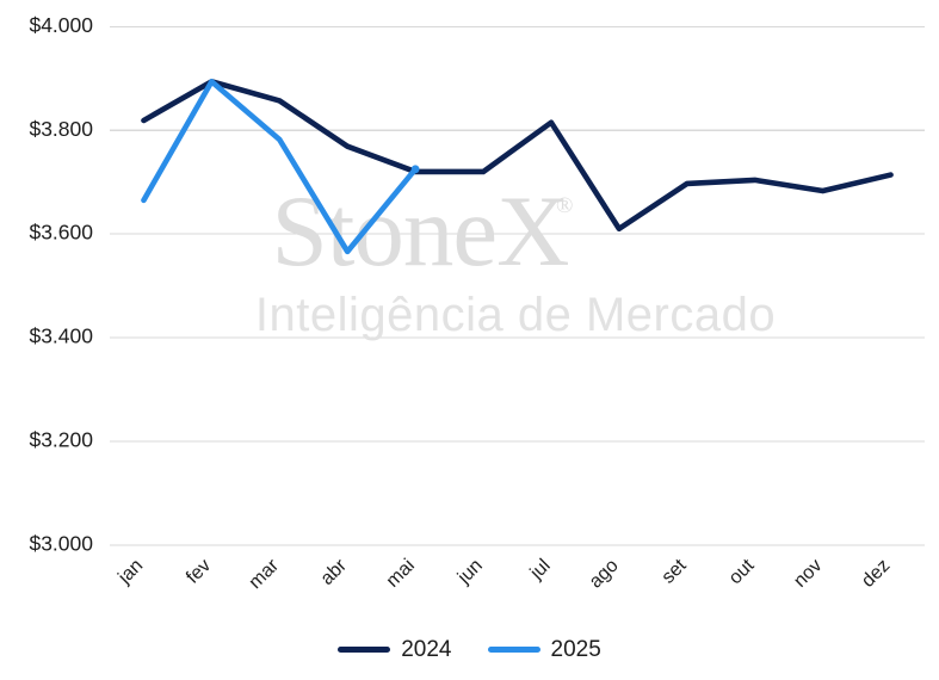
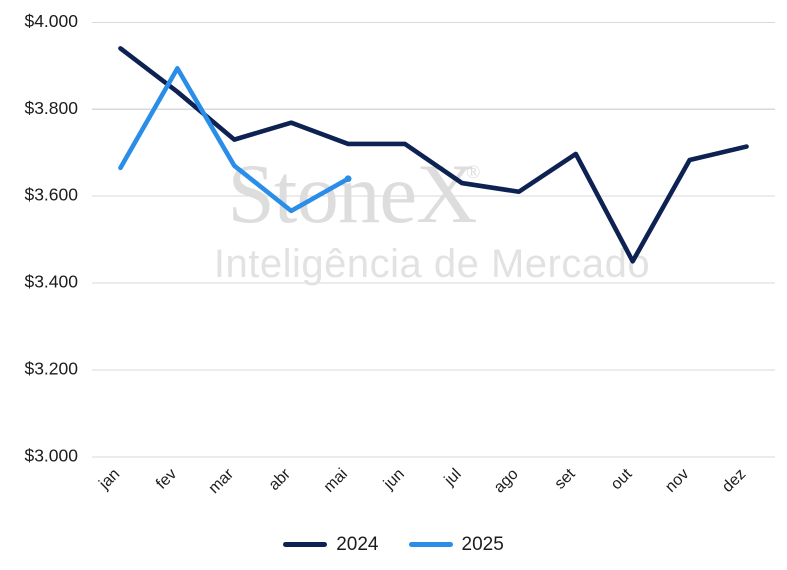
2024/jan: $3820 -> $3940
2024/fev: $3890 -> $3840
2024/mar: $3860 -> $3730
2025/mar: $3780 -> $3670
2025/mai: $3720 -> $3640
2024/jul: $3820 -> $3630
2024/out: $3700 -> $3450
